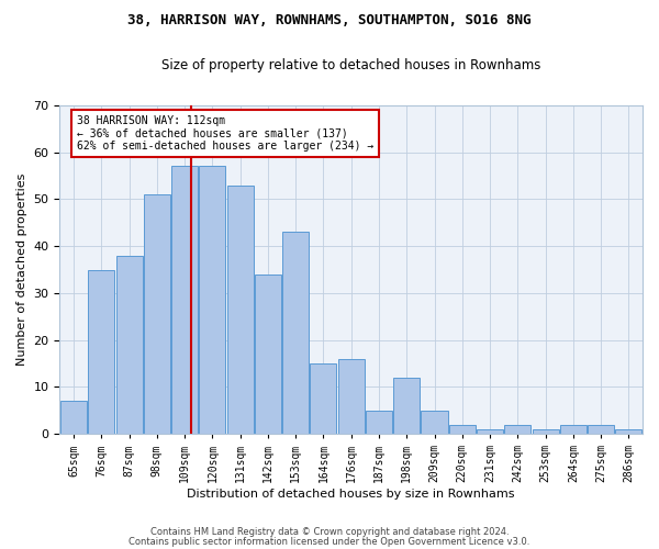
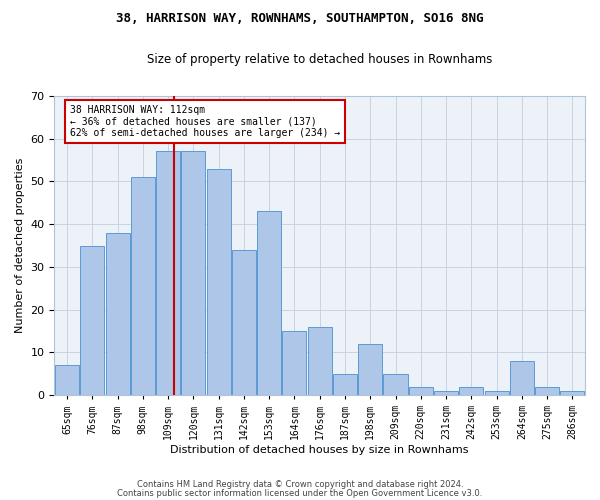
264sqm: 2 -> 8
